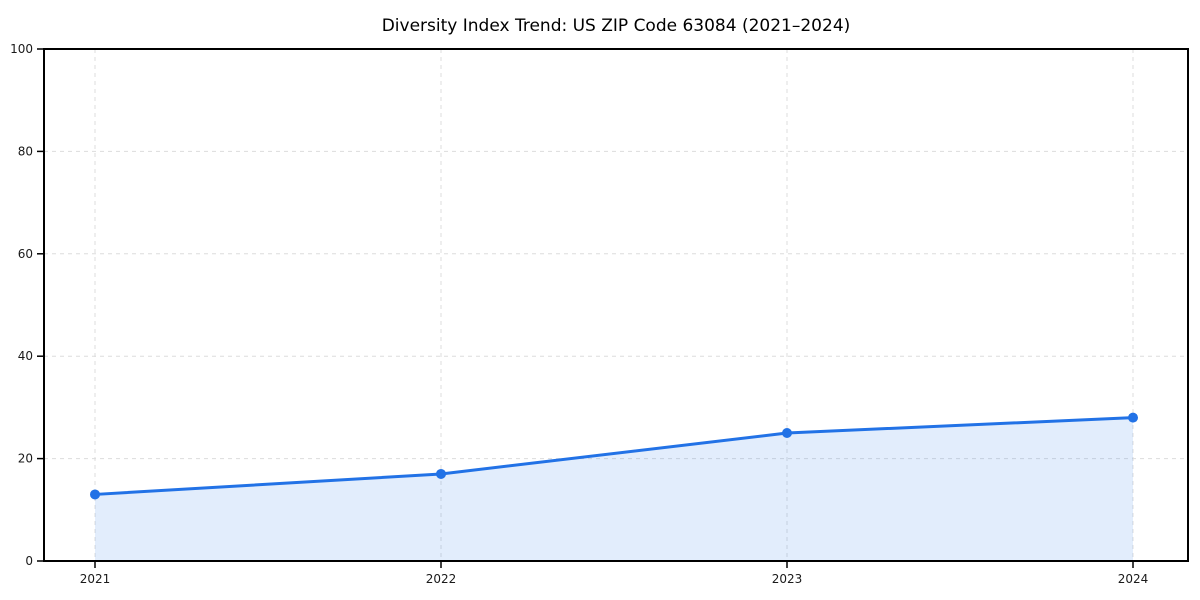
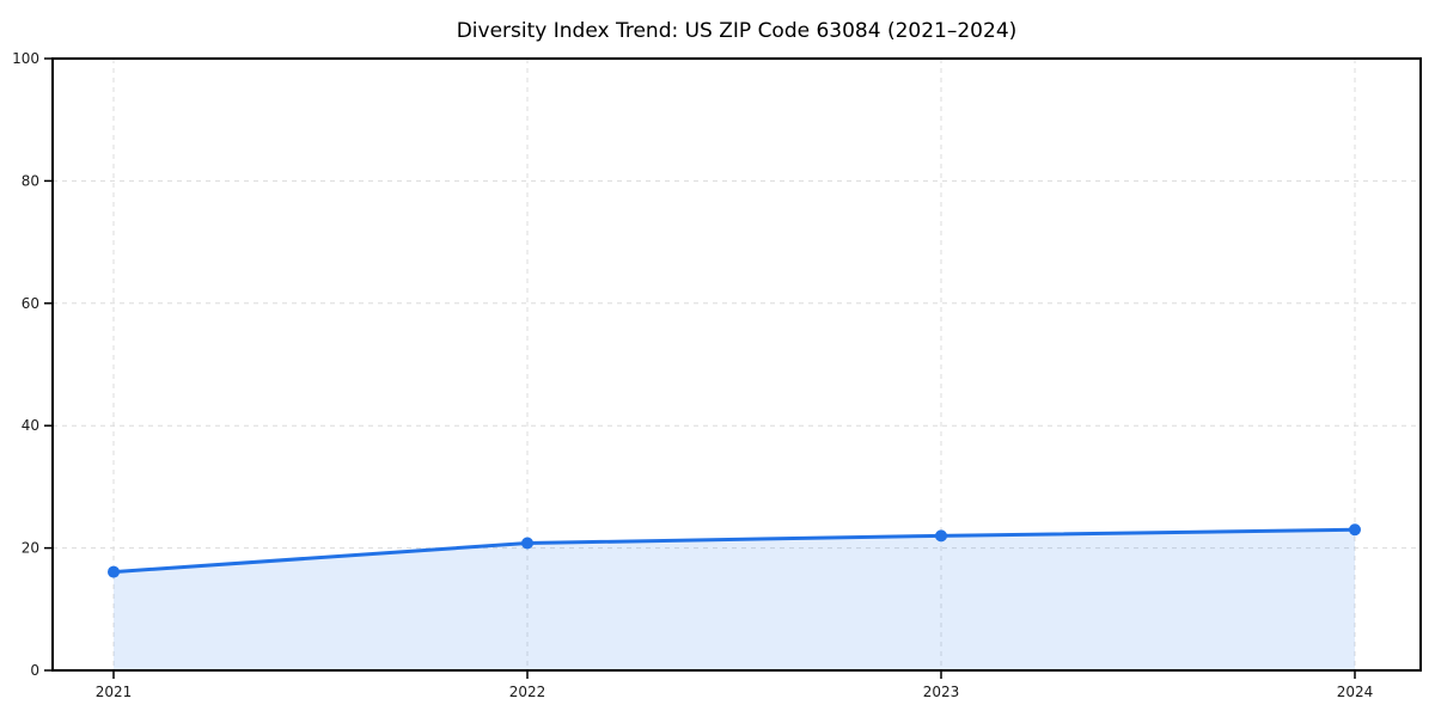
2021: 13 -> 16
2022: 17 -> 21
2023: 25 -> 22
2024: 28 -> 23
